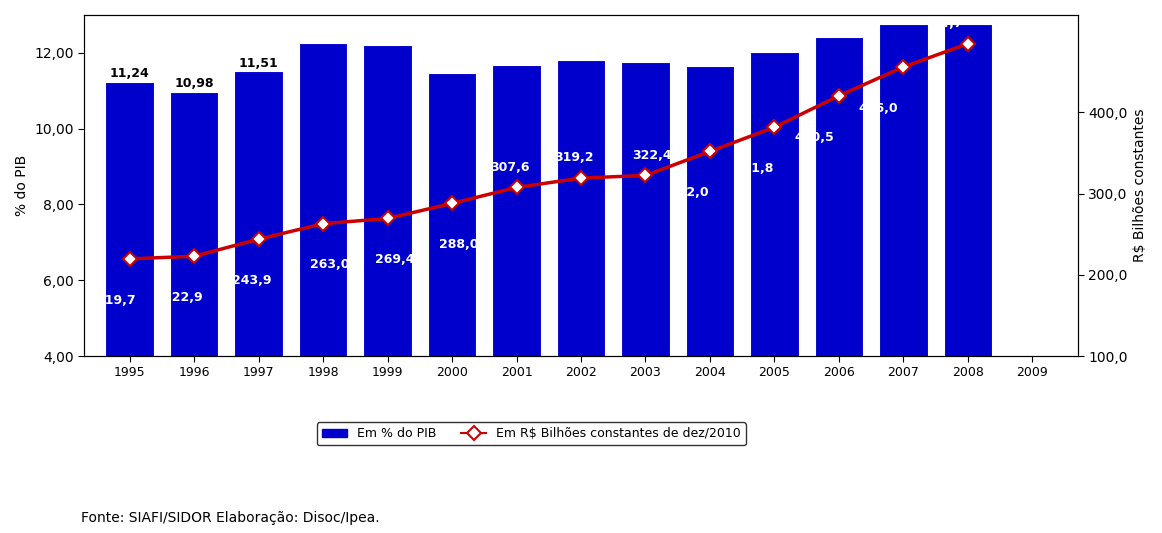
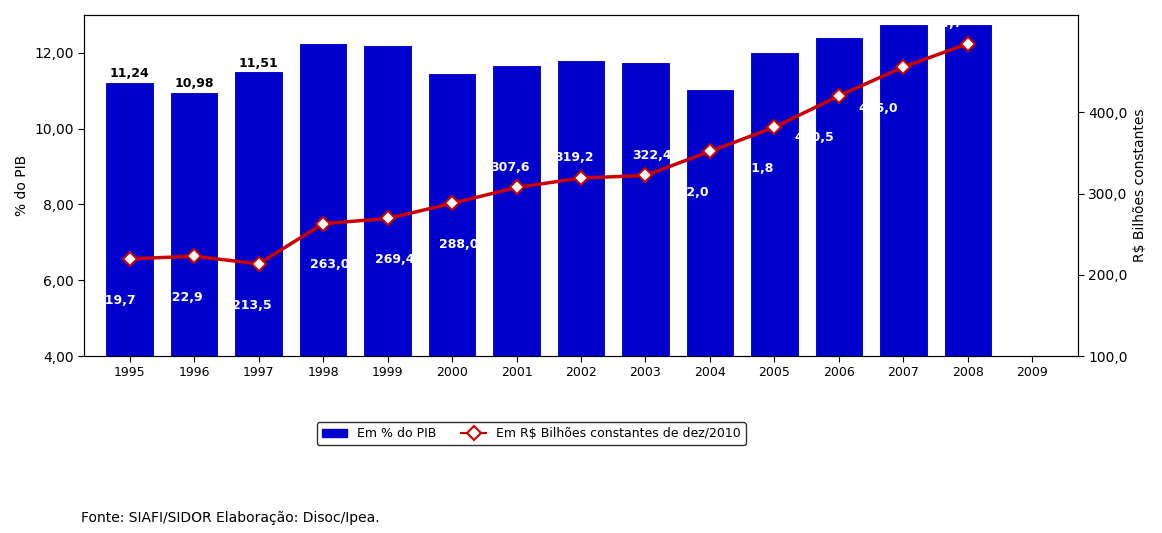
Em R$ Bilhões constantes de dez/2010/1997: 243,9 -> 213,5
Em % do PIB/2004: 11,65 -> 11,05
